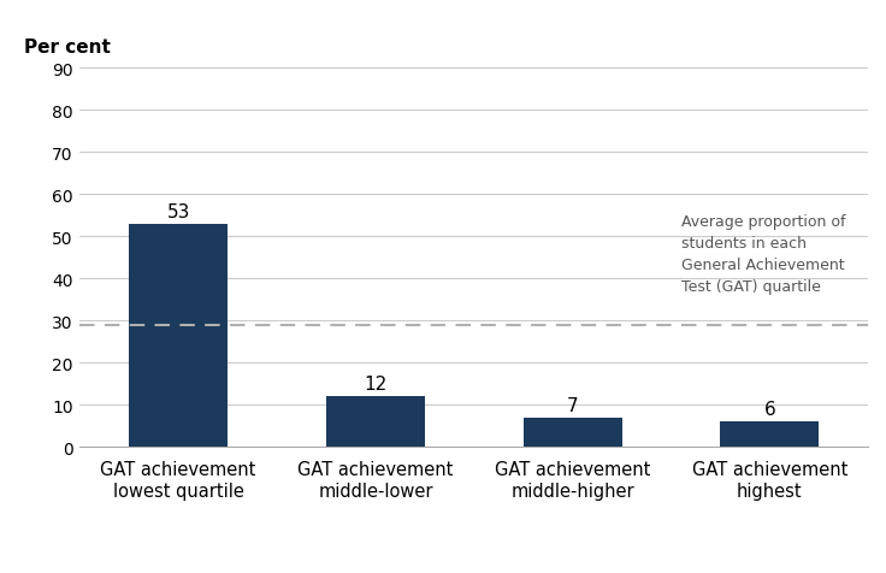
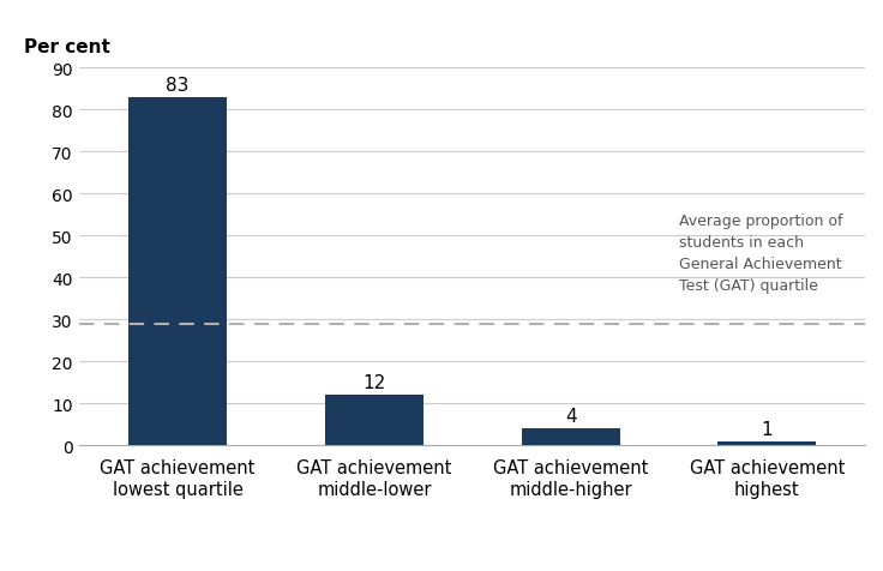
GAT achievement lowest quartile: 53 -> 83
GAT achievement middle-higher: 7 -> 4
GAT achievement highest: 6 -> 1
